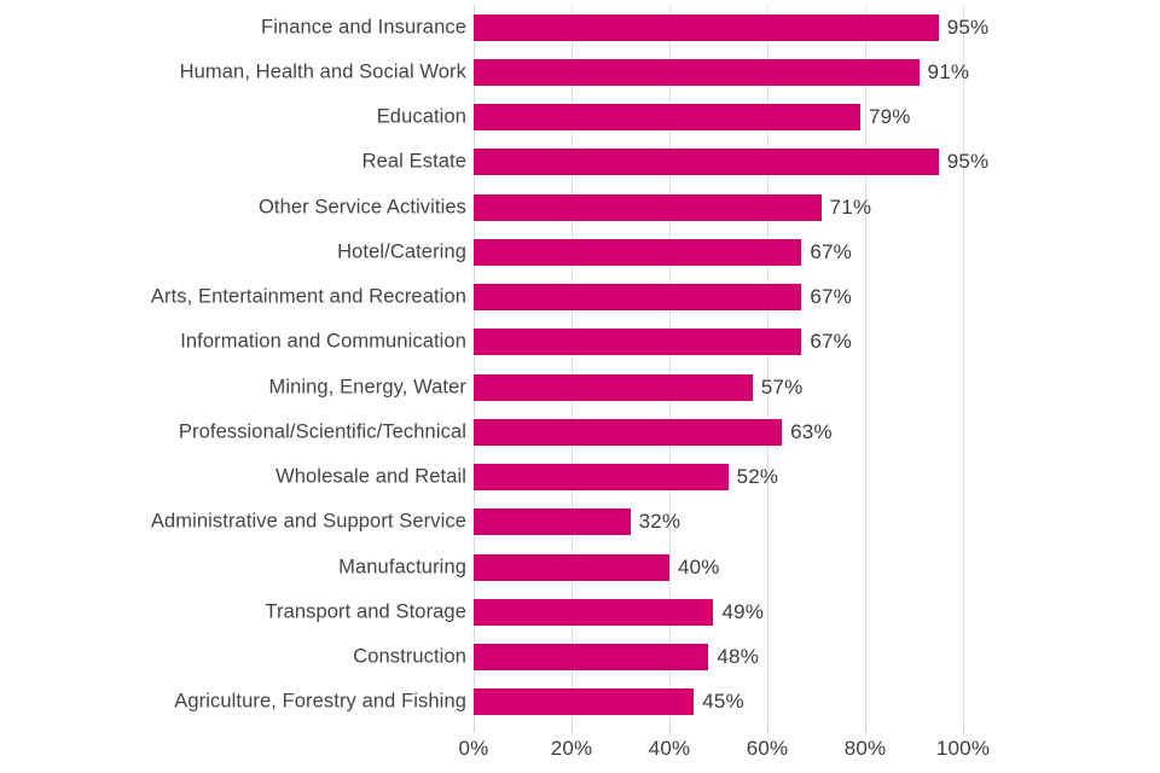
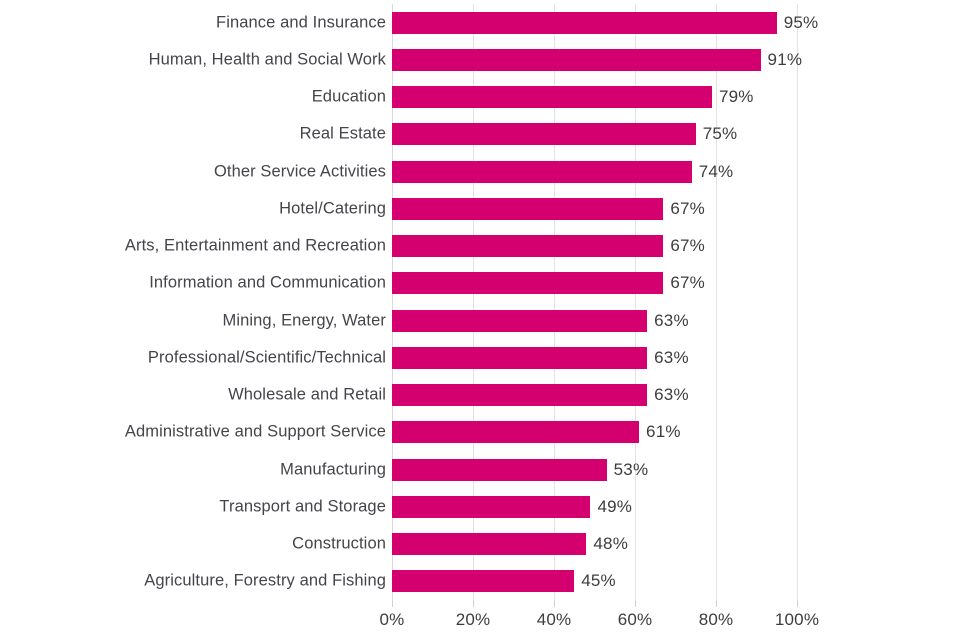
Real Estate: 95% -> 75%
Other Service Activities: 71% -> 74%
Mining, Energy, Water: 57% -> 63%
Wholesale and Retail: 52% -> 63%
Administrative and Support Service: 32% -> 61%
Manufacturing: 40% -> 53%
